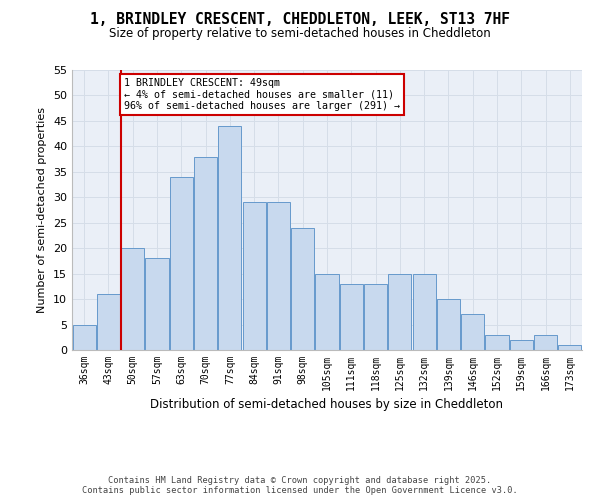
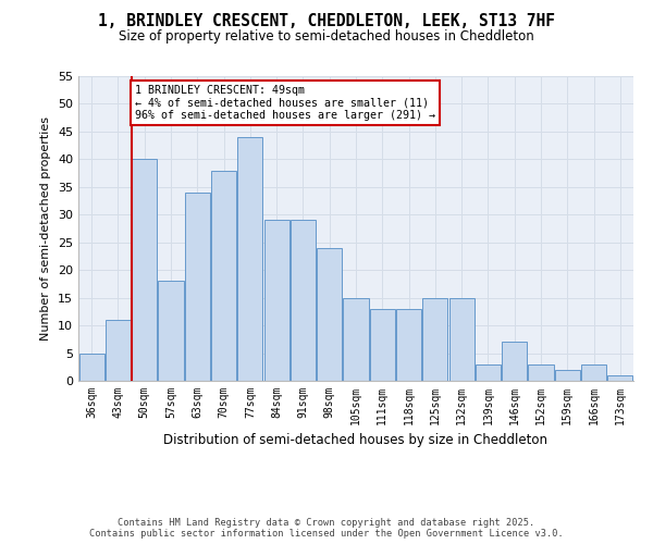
50sqm: 20 -> 40
139sqm: 10 -> 3
